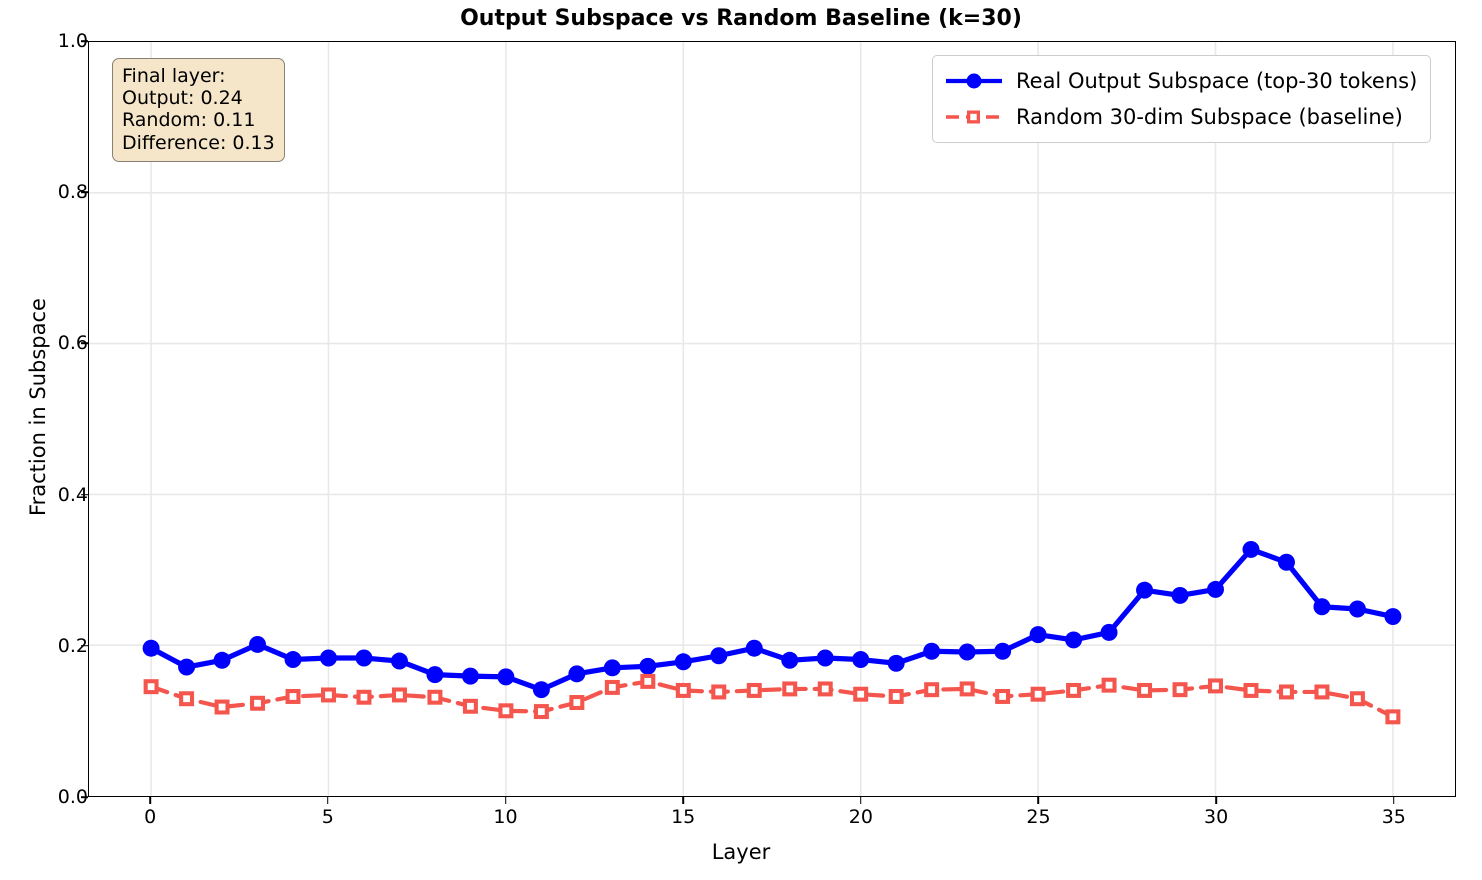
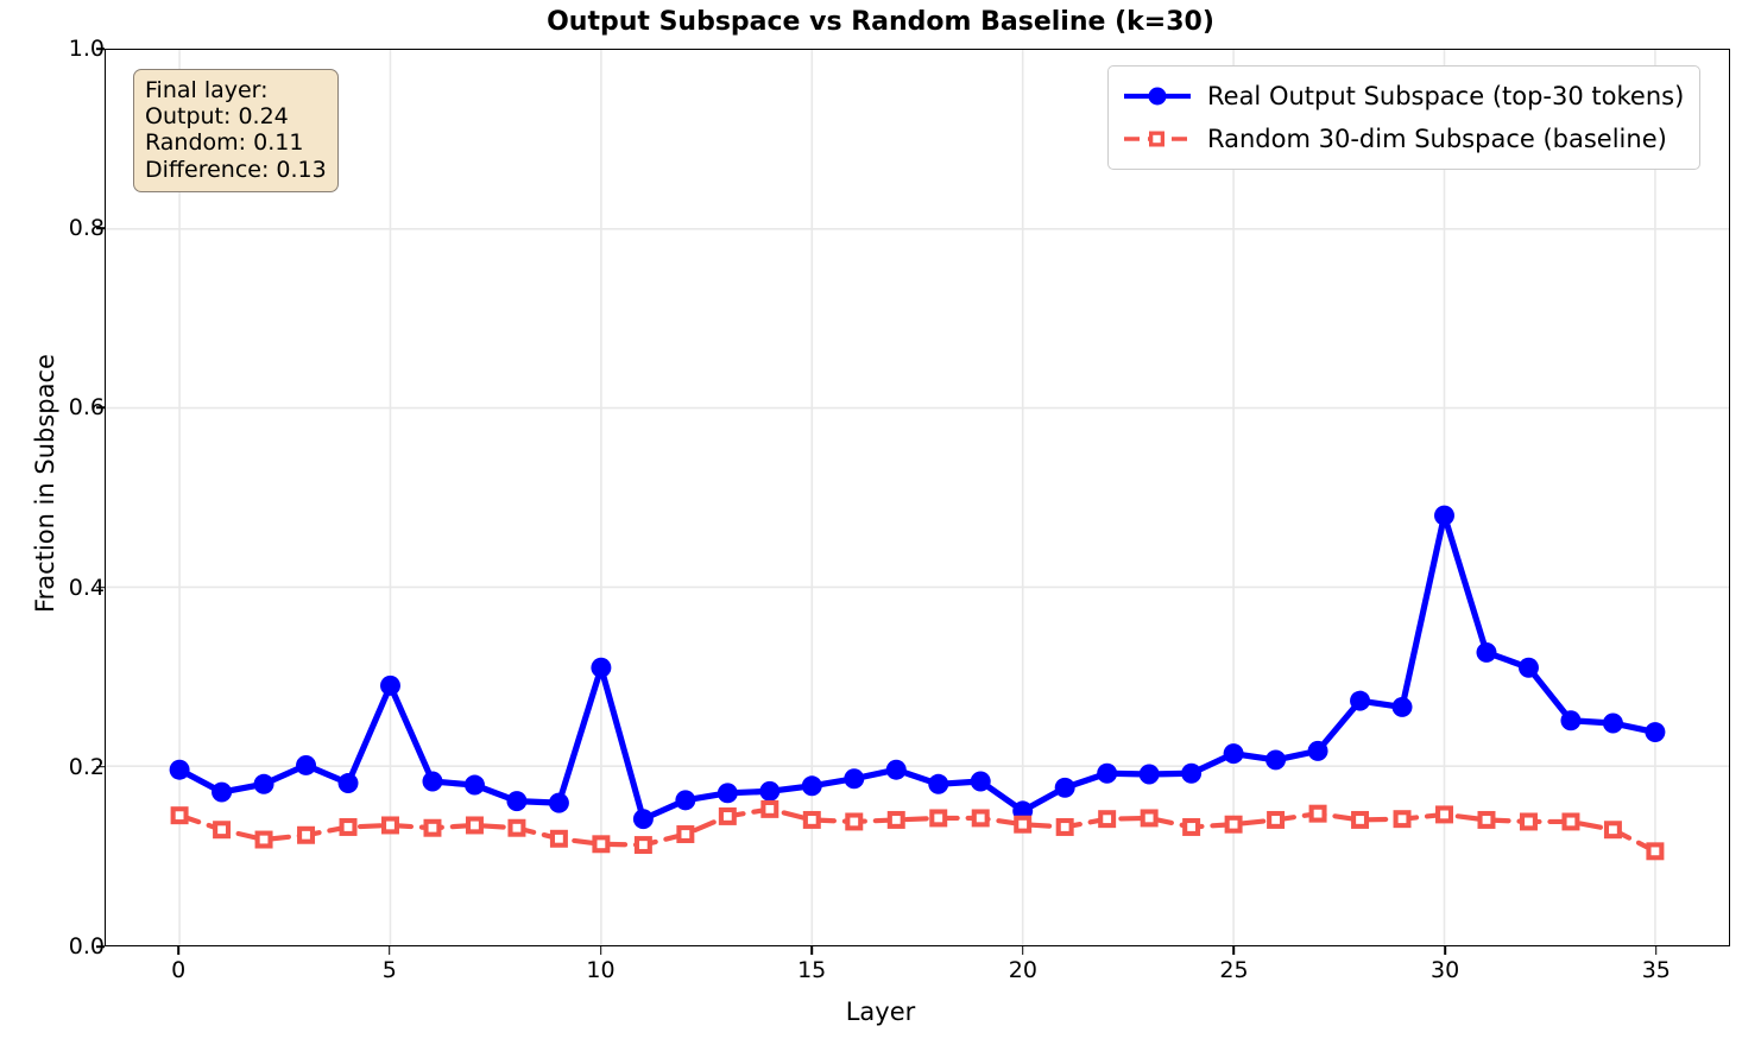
Real Output Subspace (top-30 tokens)/5: 0.18 -> 0.29
Real Output Subspace (top-30 tokens)/10: 0.16 -> 0.31
Real Output Subspace (top-30 tokens)/20: 0.18 -> 0.15
Real Output Subspace (top-30 tokens)/30: 0.27 -> 0.48
